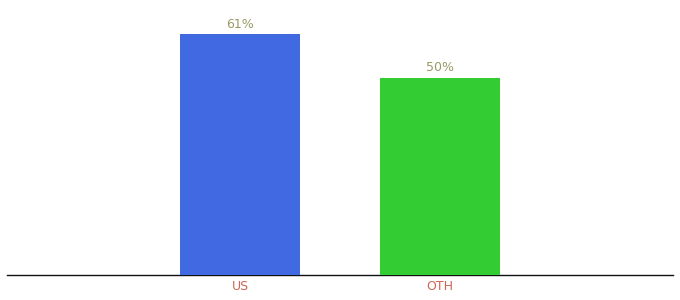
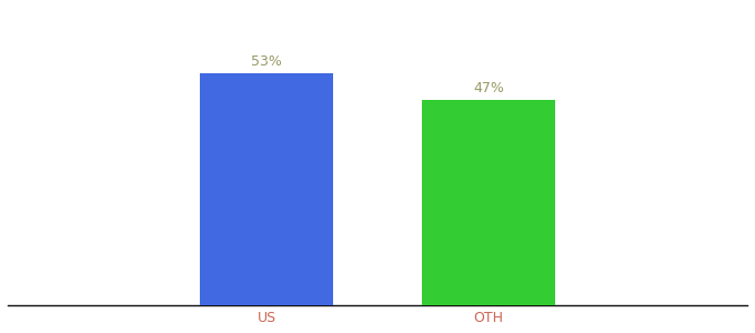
US: 61% -> 53%
OTH: 50% -> 47%
